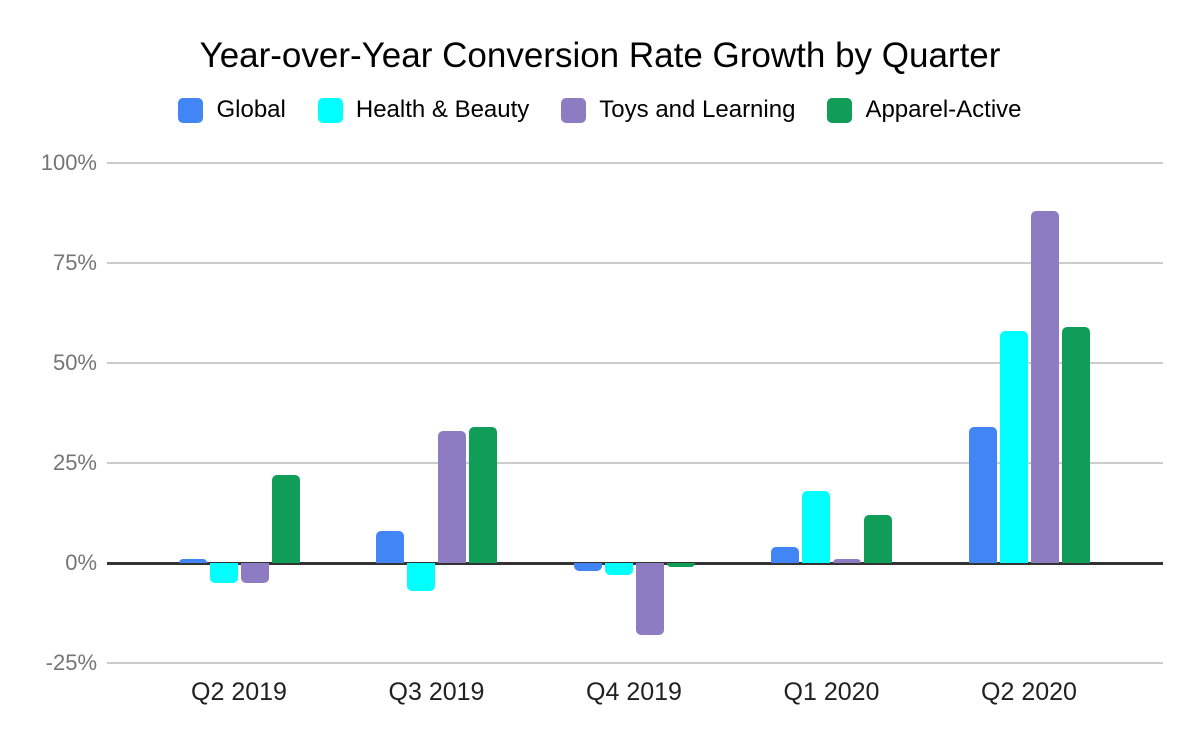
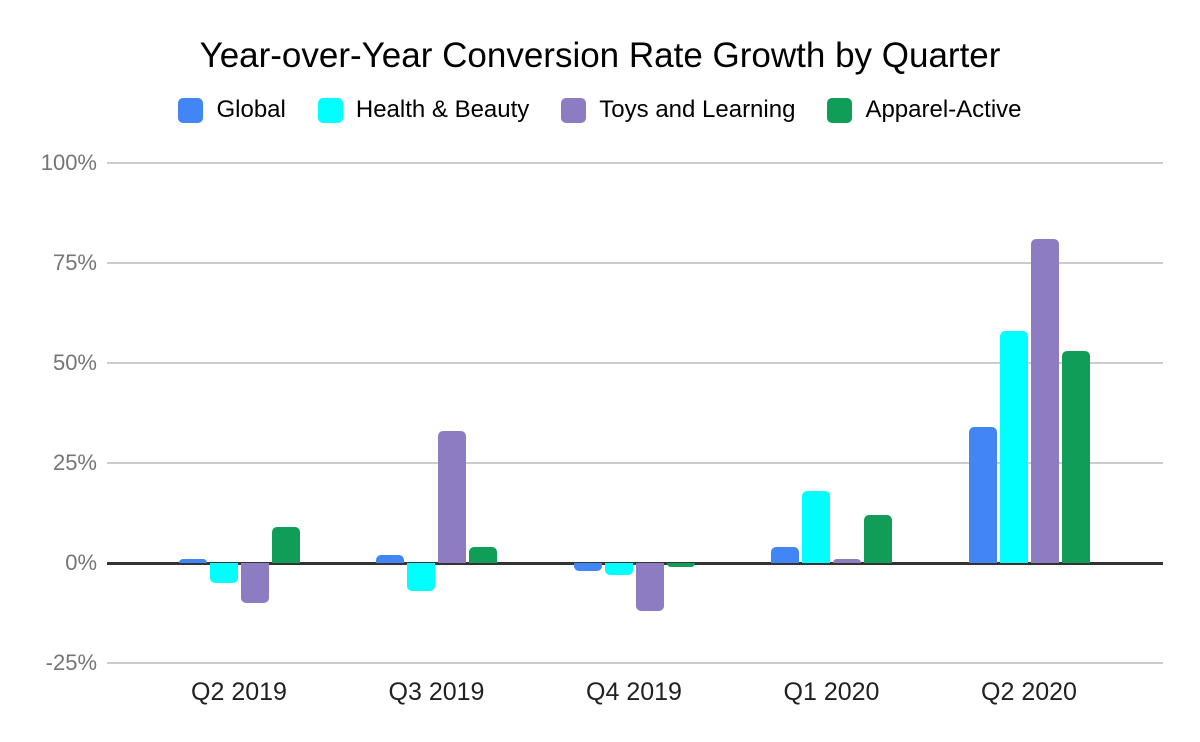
Toys and Learning/Q2 2019: -5% -> -10%
Apparel-Active/Q2 2019: 22% -> 9%
Global/Q3 2019: 8% -> 2%
Apparel-Active/Q3 2019: 34% -> 4%
Toys and Learning/Q4 2019: -18% -> -12%
Toys and Learning/Q2 2020: 88% -> 81%
Apparel-Active/Q2 2020: 59% -> 53%
